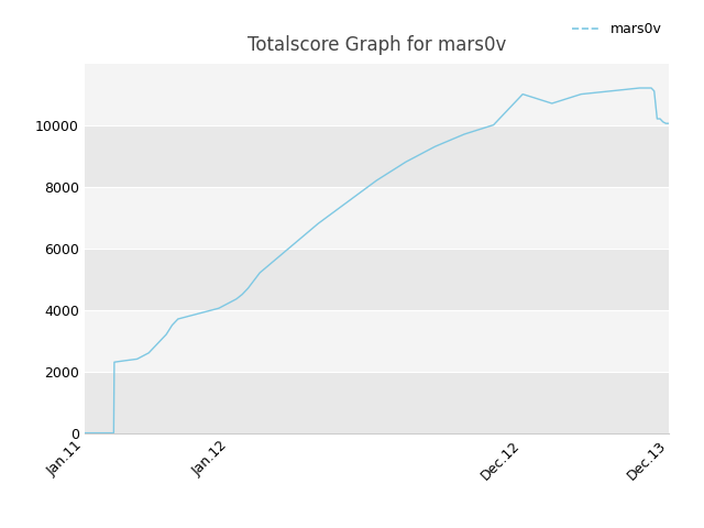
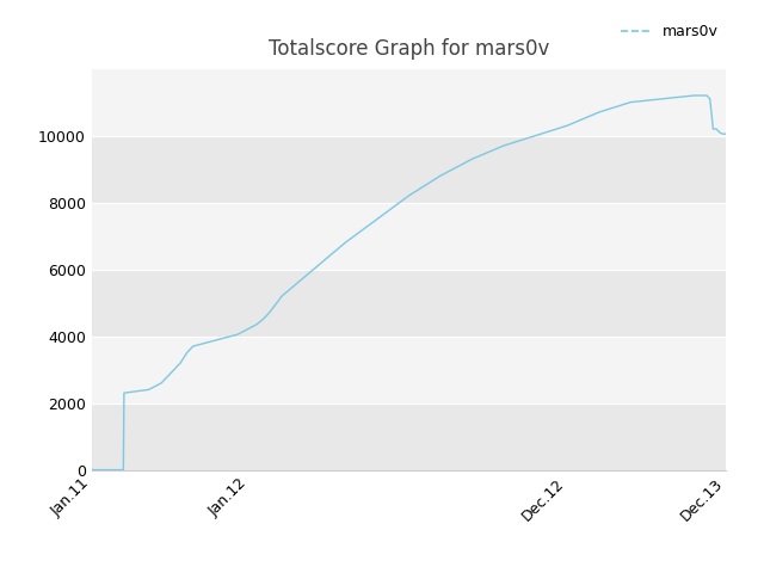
Dec.12: 11000 -> 10300
